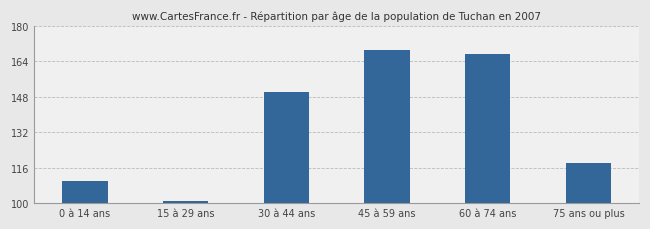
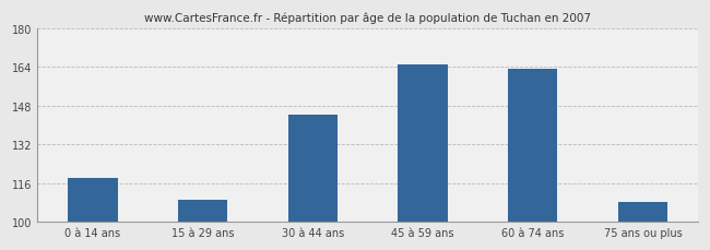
0 à 14 ans: 110 -> 118
15 à 29 ans: 101 -> 109
30 à 44 ans: 150 -> 144
45 à 59 ans: 169 -> 165
60 à 74 ans: 167 -> 163
75 ans ou plus: 118 -> 108
